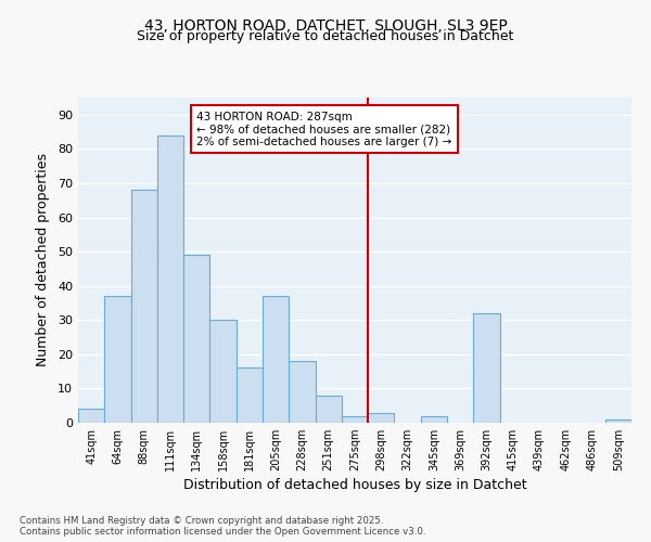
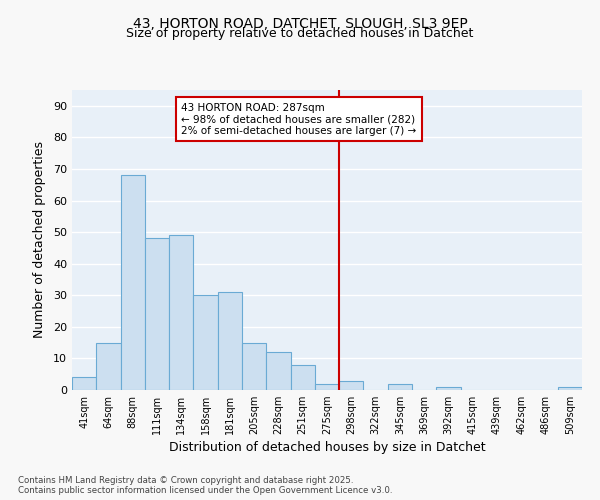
64sqm: 37 -> 15
111sqm: 84 -> 48
181sqm: 16 -> 31
205sqm: 37 -> 15
228sqm: 18 -> 12
392sqm: 32 -> 1
